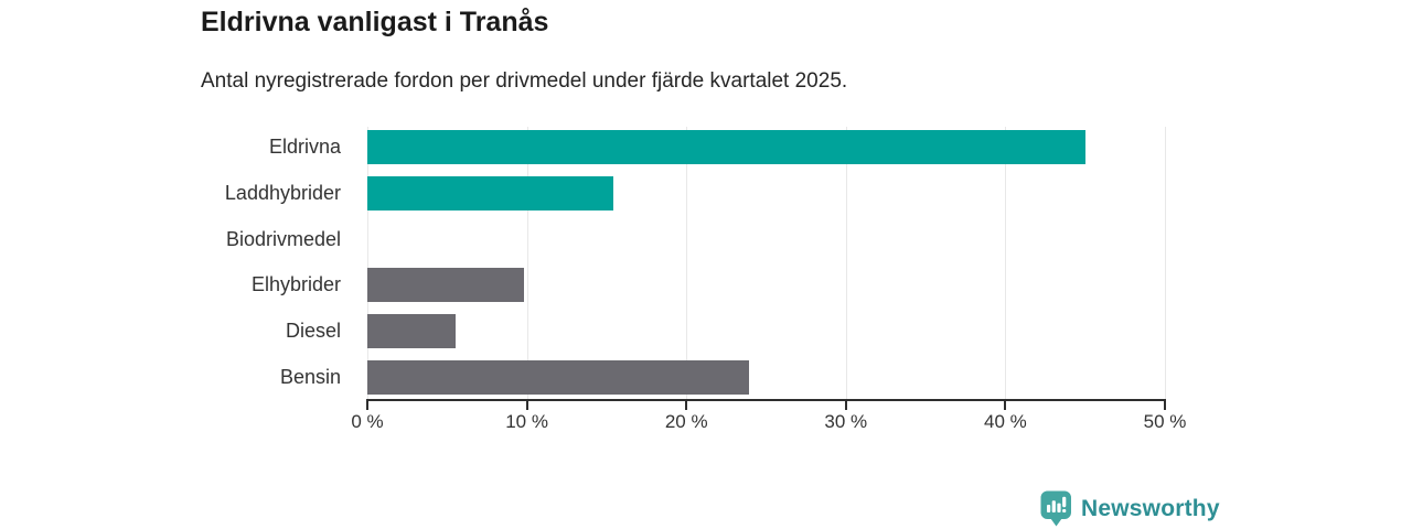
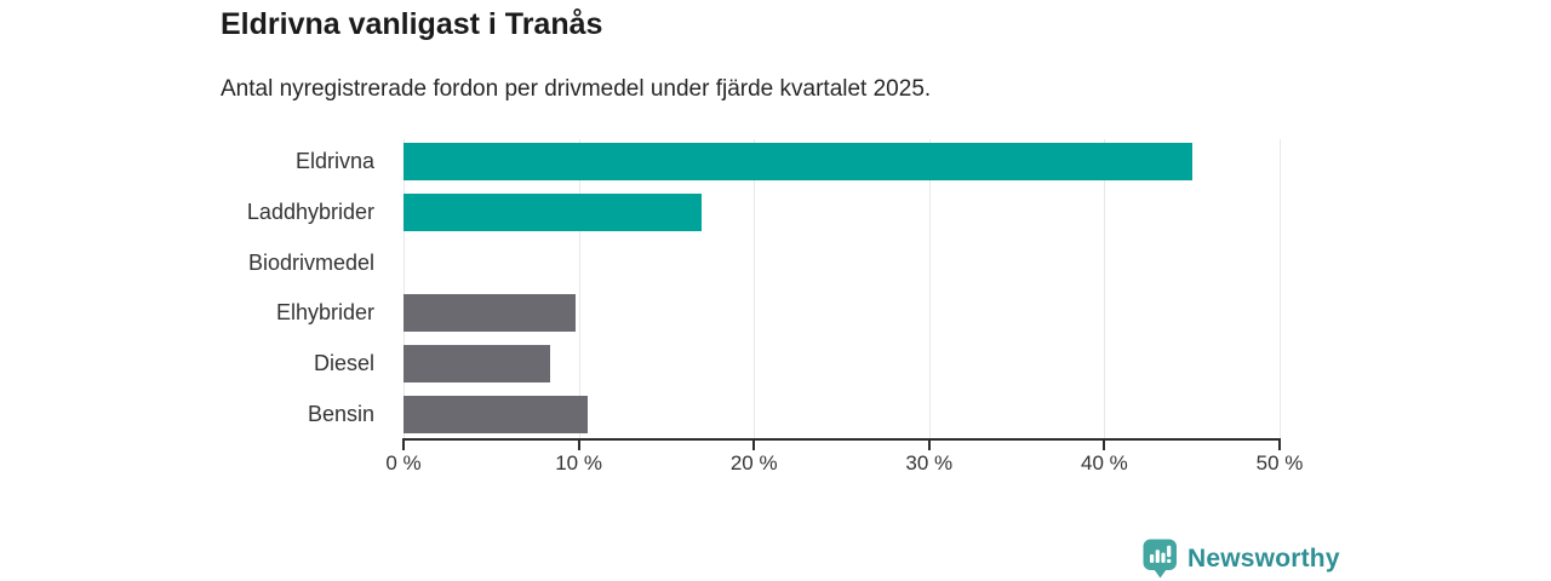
Laddhybrider: 15.4% -> 17.0%
Diesel: 5.5% -> 8.4%
Bensin: 23.9% -> 10.5%
